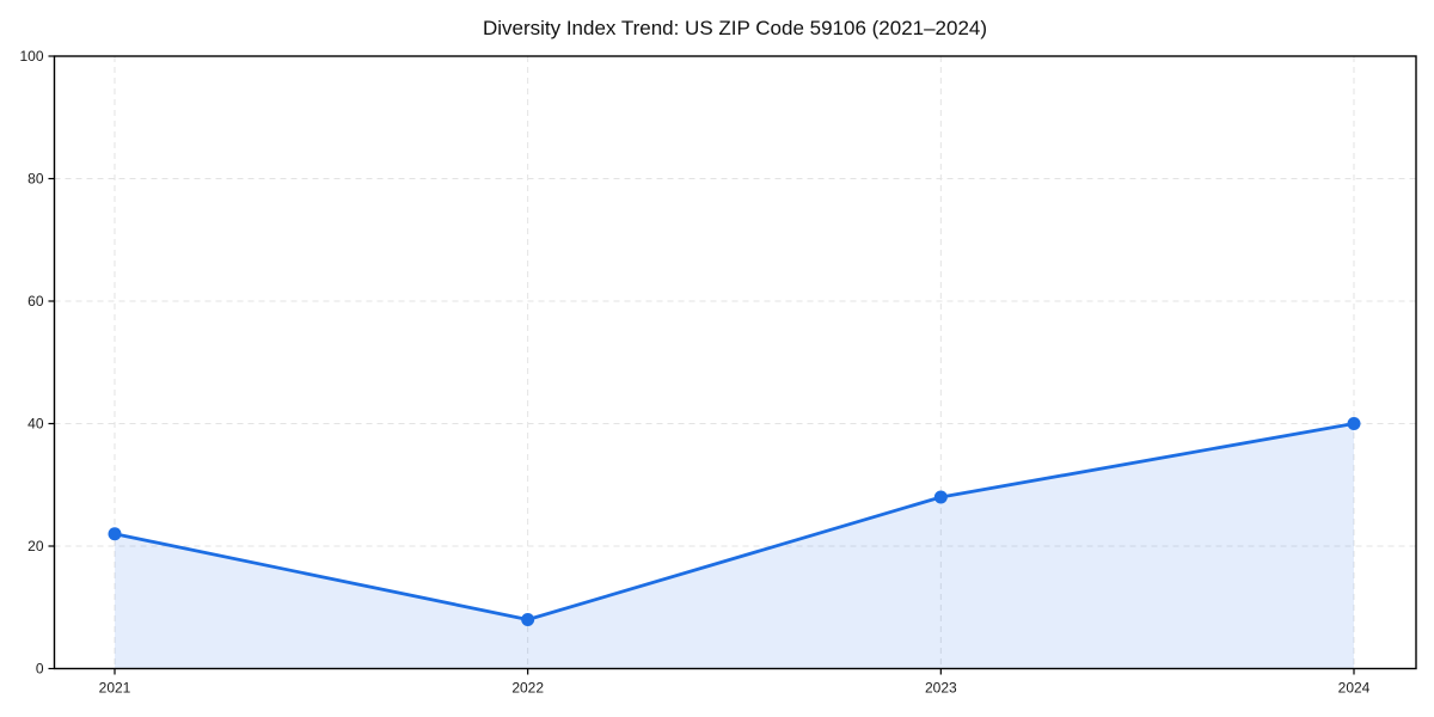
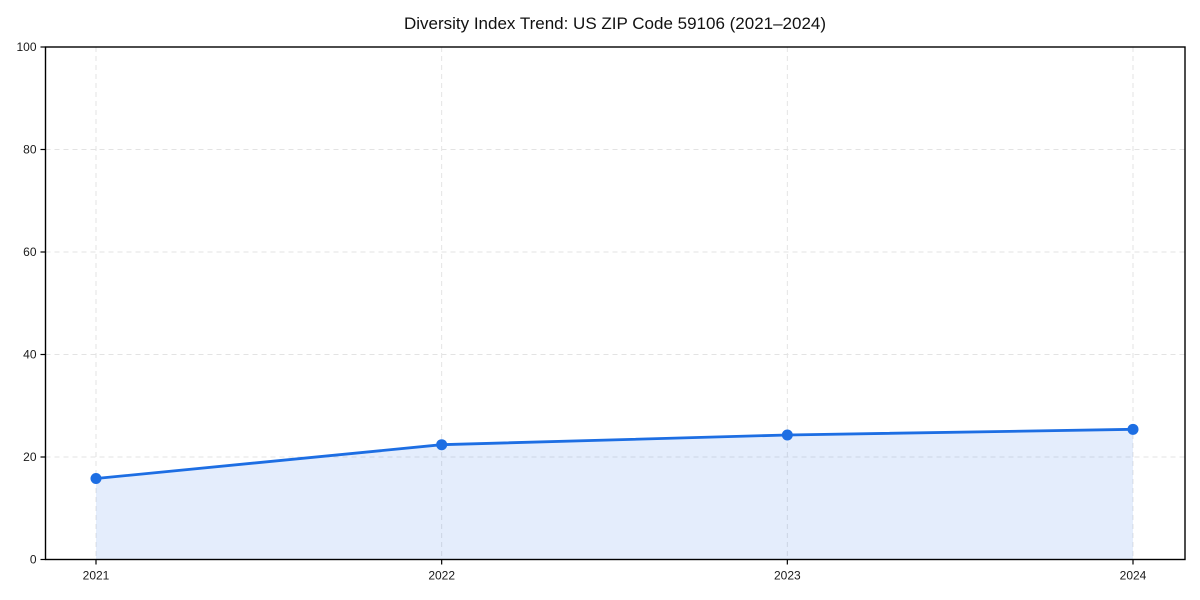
2021: 22 -> 16
2022: 8 -> 22
2023: 28 -> 24
2024: 40 -> 25
